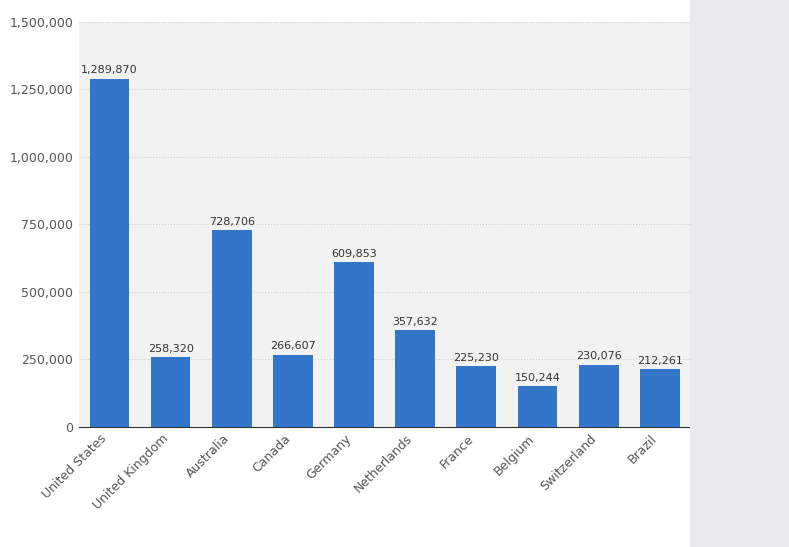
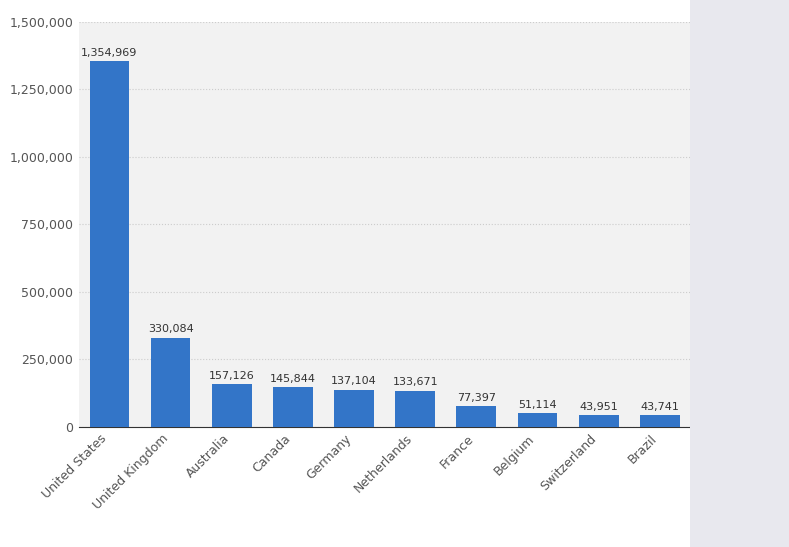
United States: 1,289,870 -> 1,354,969
United Kingdom: 258,320 -> 330,084
Australia: 728,706 -> 157,126
Canada: 266,607 -> 145,844
Germany: 609,853 -> 137,104
Netherlands: 357,632 -> 133,671
France: 225,230 -> 77,397
Belgium: 150,244 -> 51,114
Switzerland: 230,076 -> 43,951
Brazil: 212,261 -> 43,741
